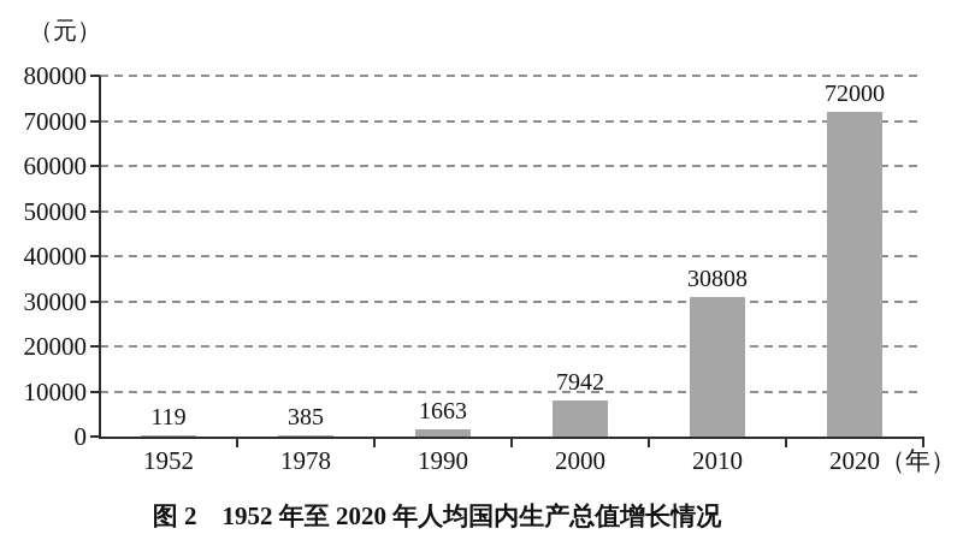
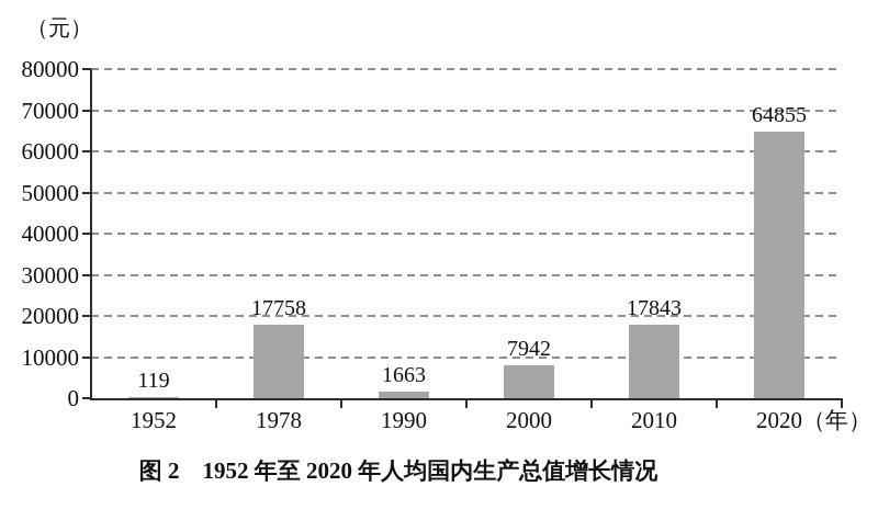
1978: 385 -> 17758
2010: 30808 -> 17843
2020: 72000 -> 64855
